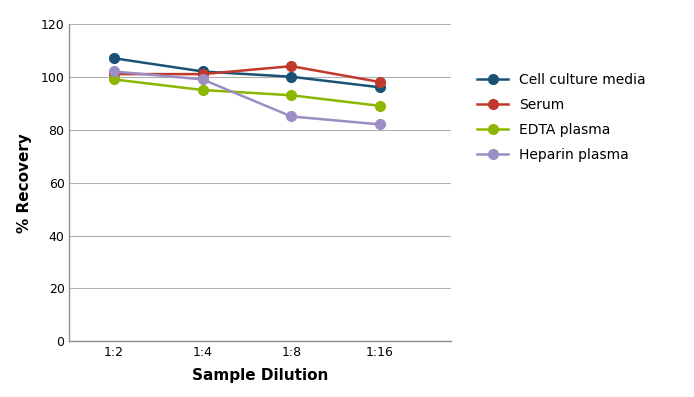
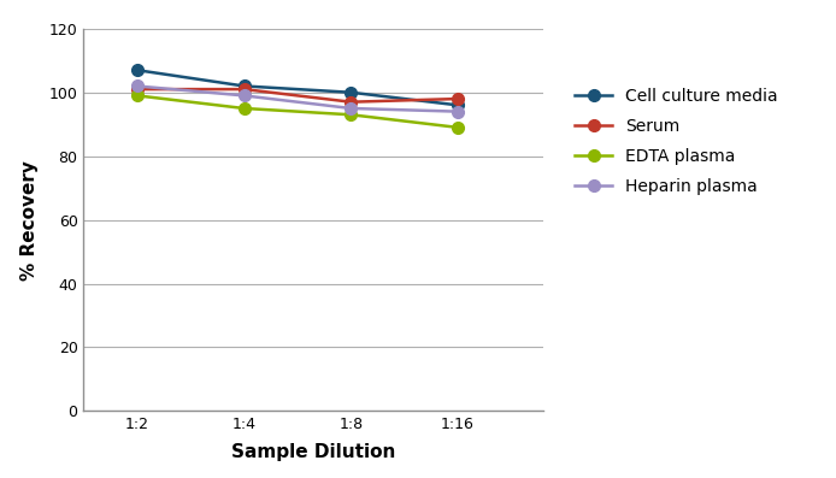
Serum/1:8: 104 -> 97
Heparin plasma/1:8: 85 -> 95
Heparin plasma/1:16: 82 -> 94
